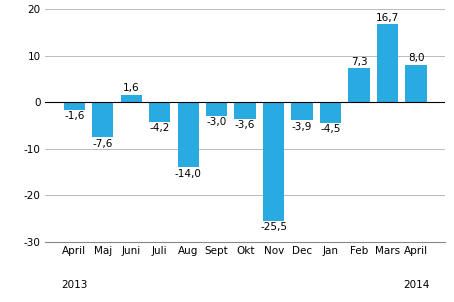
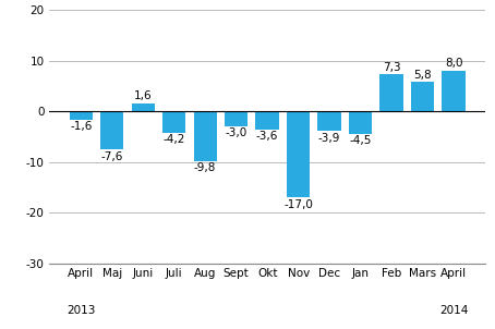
Aug: -14,0 -> -9,8
Nov: -25,5 -> -17,0
Mars: 16,7 -> 5,8
